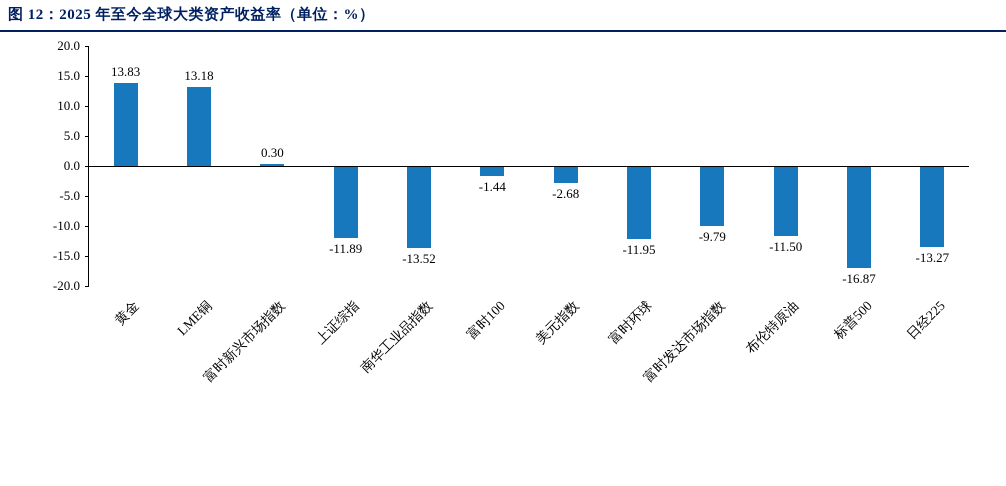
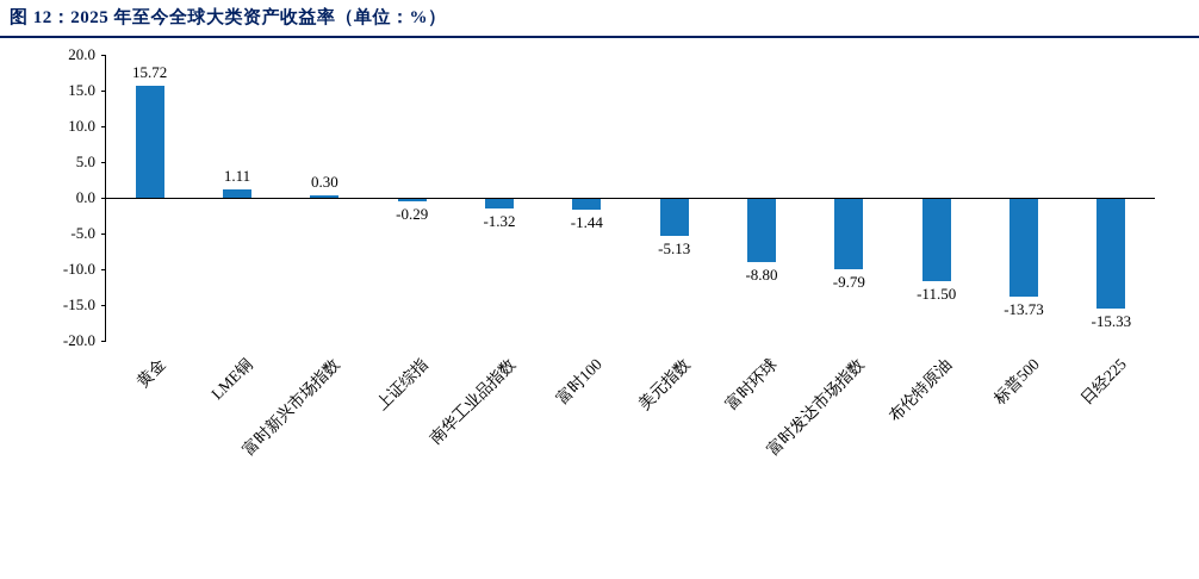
黄金: 13.83 -> 15.72
LME铜: 13.18 -> 1.11
上证综指: -11.89 -> -0.29
南华工业品指数: -13.52 -> -1.32
美元指数: -2.68 -> -5.13
富时环球: -11.95 -> -8.80
标普500: -16.87 -> -13.73
日经225: -13.27 -> -15.33
